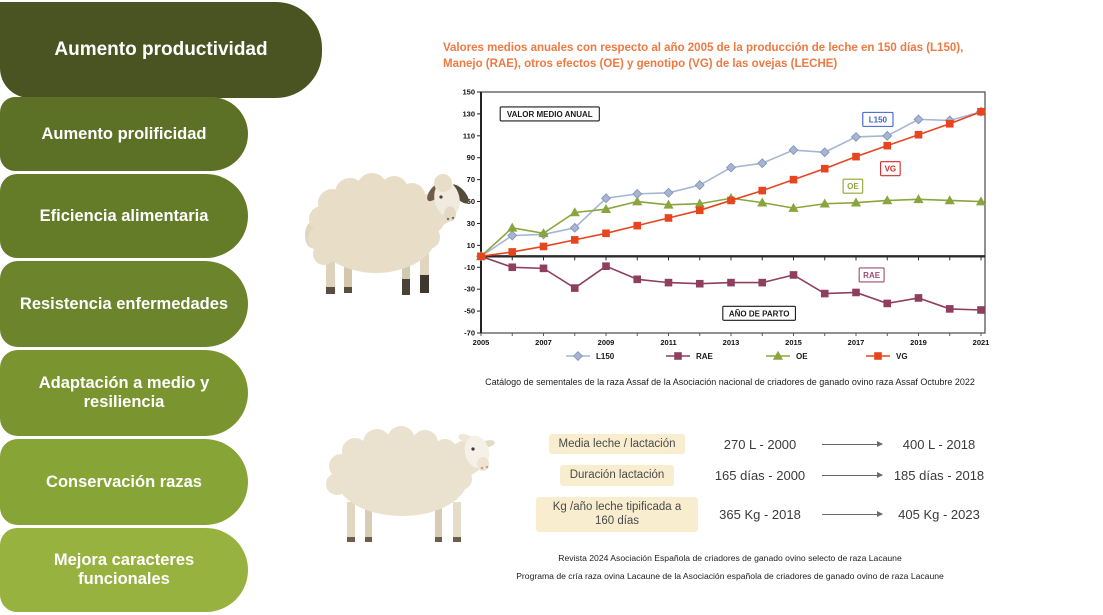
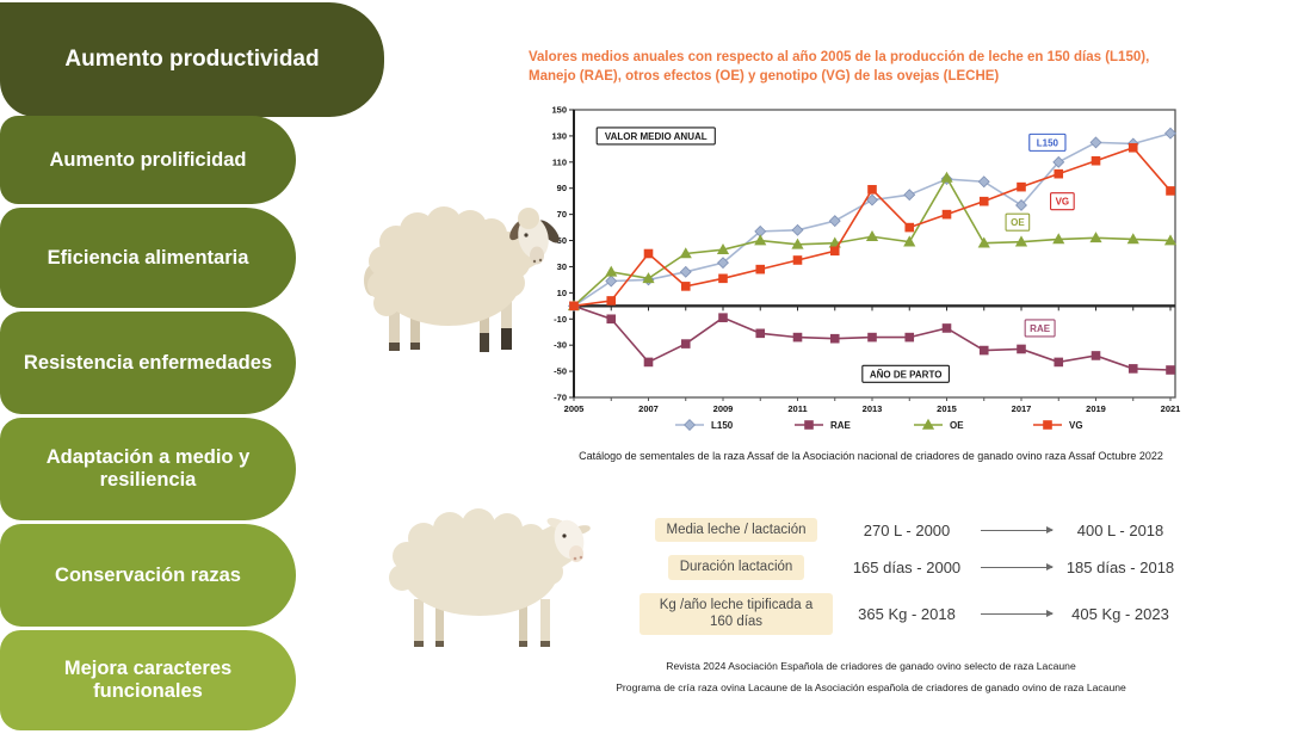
RAE/2007: -11 -> -43
VG/2007: 9 -> 40
L150/2009: 53 -> 33
VG/2013: 51 -> 89
OE/2015: 44 -> 98
L150/2017: 109 -> 77
VG/2021: 132 -> 88
